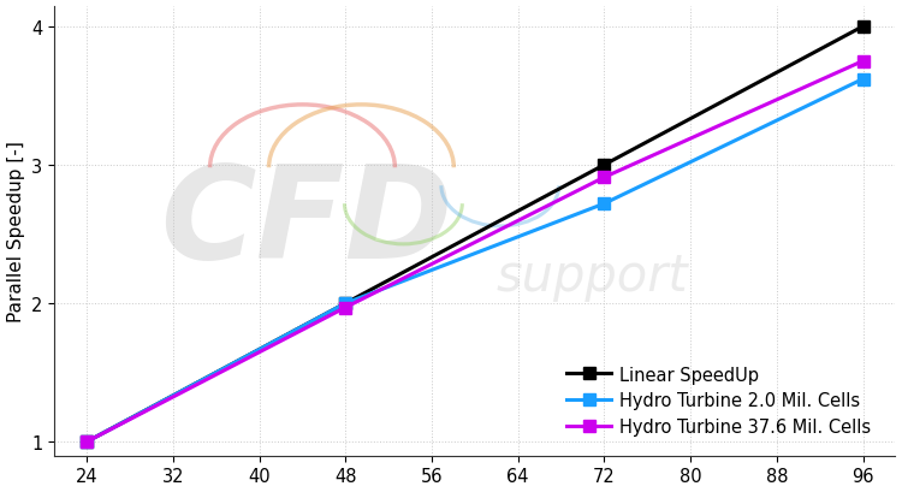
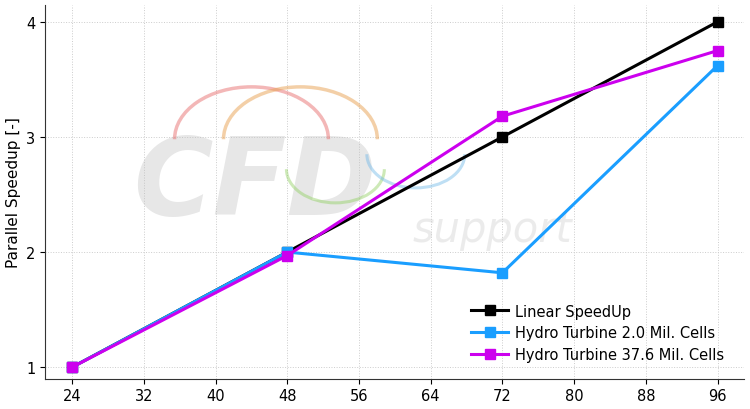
Hydro Turbine 2.0 Mil. Cells/72: 2.72 -> 1.82
Hydro Turbine 37.6 Mil. Cells/72: 2.91 -> 3.18
